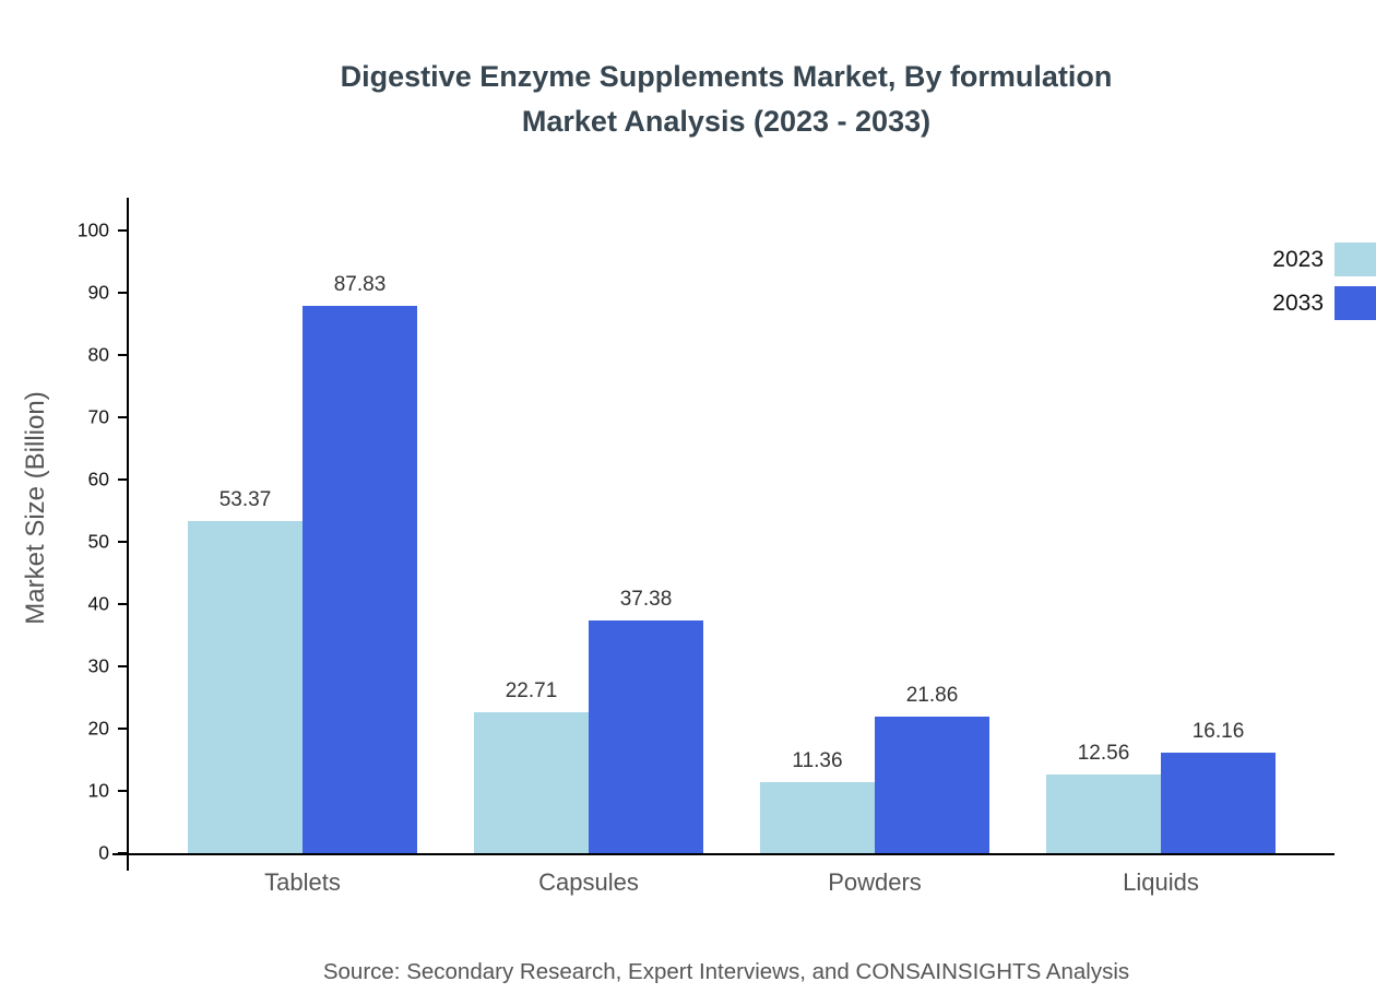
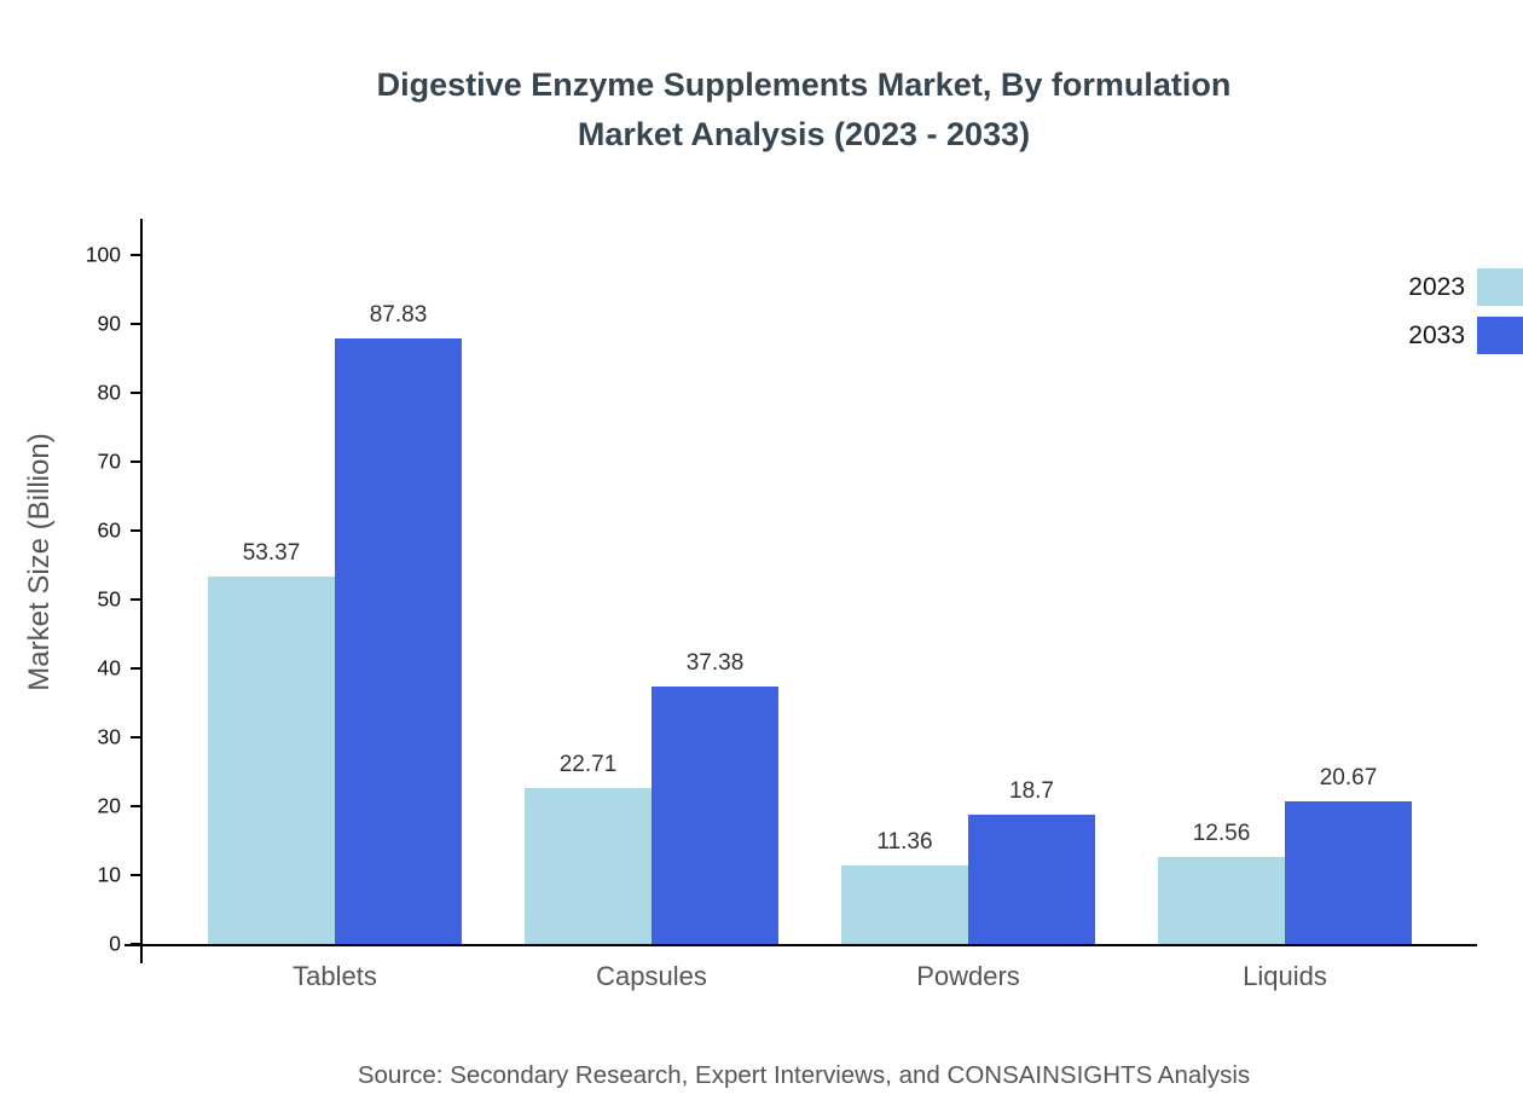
2033/Powders: 21.86 -> 18.7
2033/Liquids: 16.16 -> 20.67
